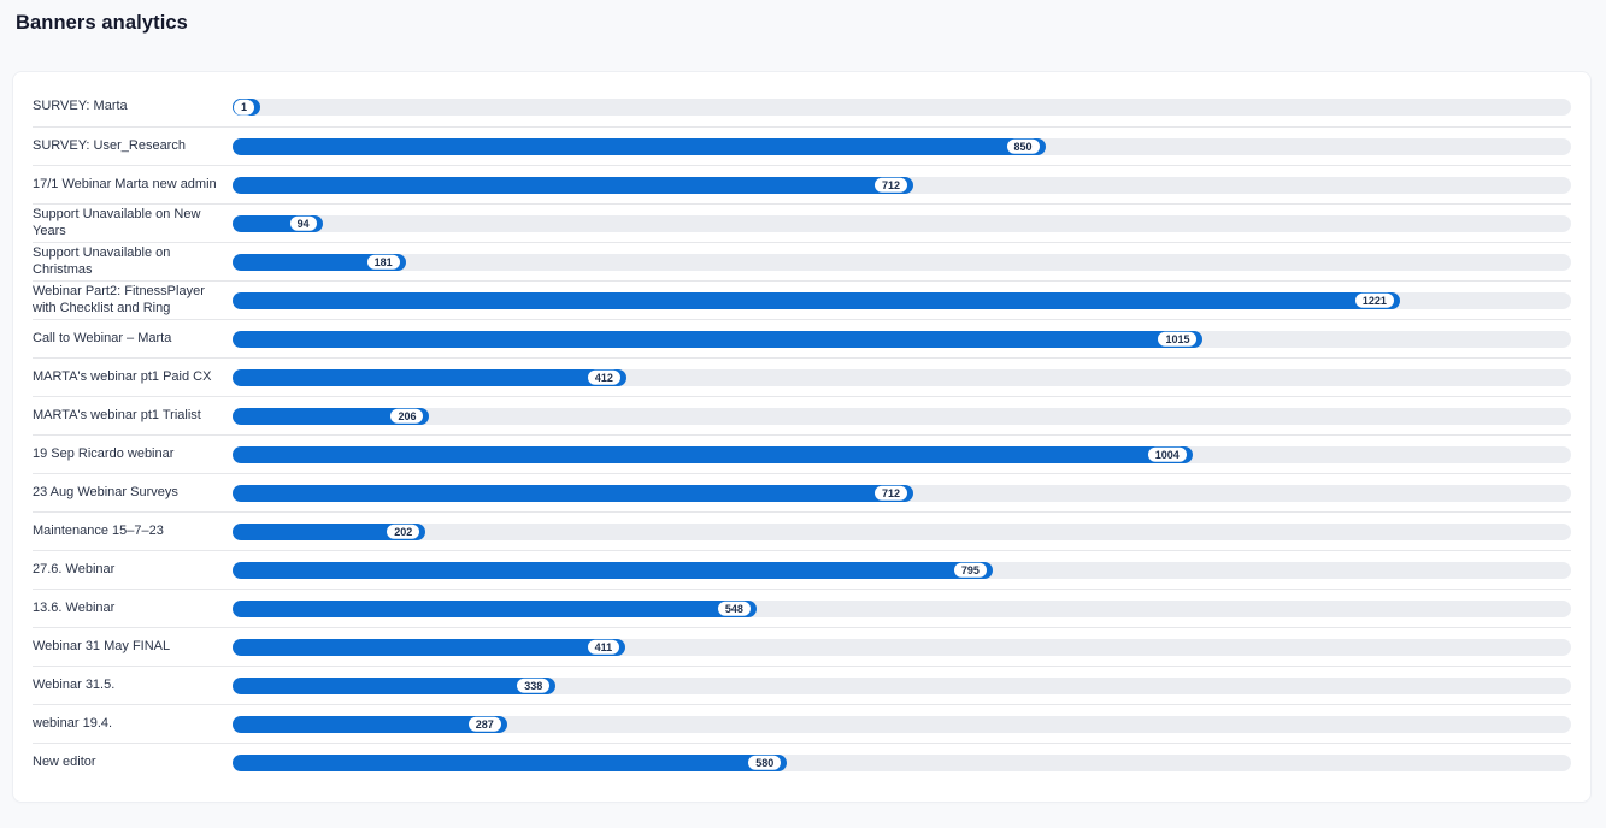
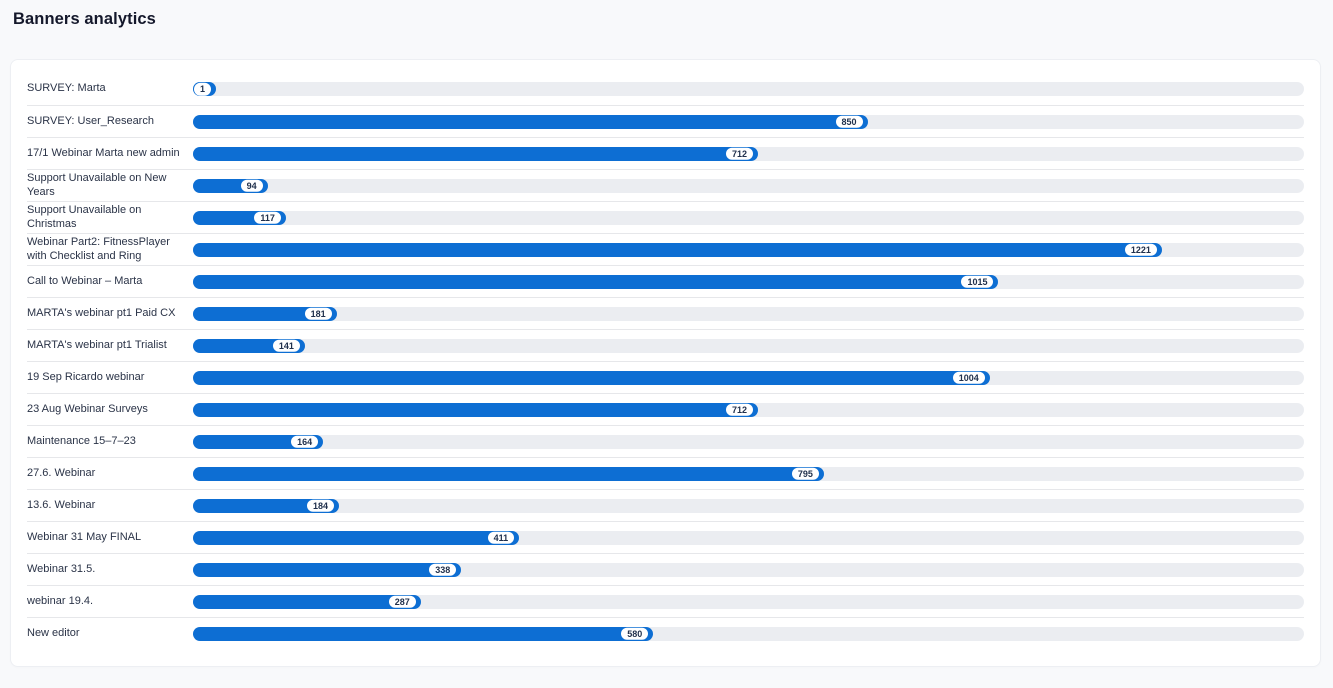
Support Unavailable on Christmas: 181 -> 117
MARTA's webinar pt1 Paid CX: 412 -> 181
MARTA's webinar pt1 Trialist: 206 -> 141
Maintenance 15–7–23: 202 -> 164
13.6. Webinar: 548 -> 184
